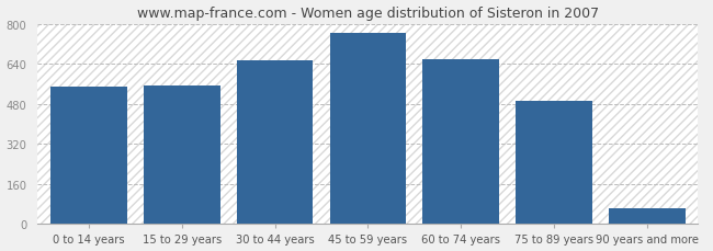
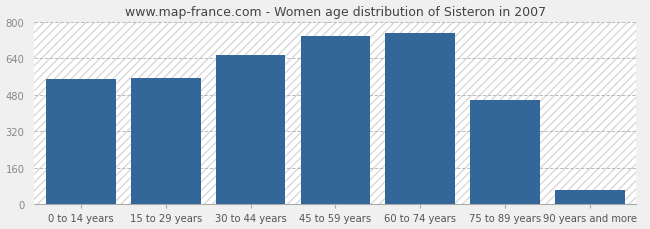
45 to 59 years: 762 -> 735
60 to 74 years: 660 -> 750
75 to 89 years: 493 -> 455
